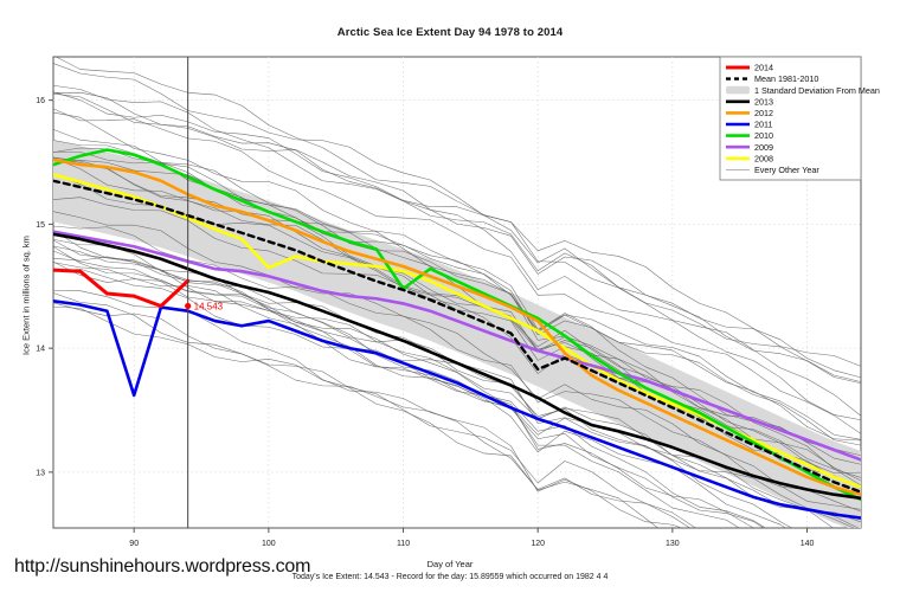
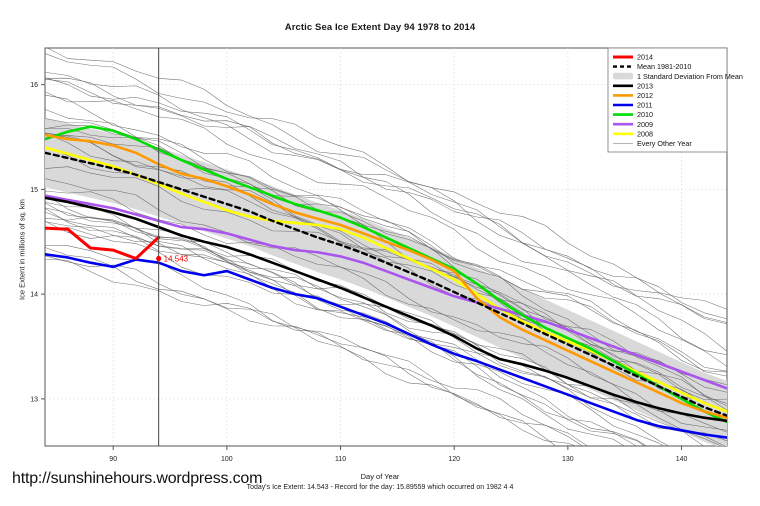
2011/90: 13.62 -> 14.26
2008/100: 14.65 -> 14.80
2010/110: 14.48 -> 14.73
Mean 1981-2010/120: 13.83 -> 14.02
